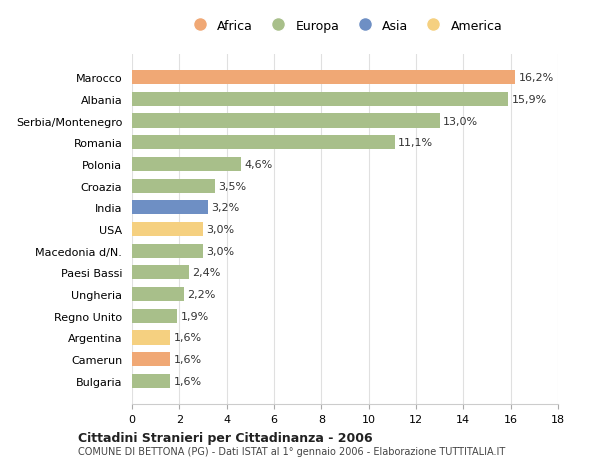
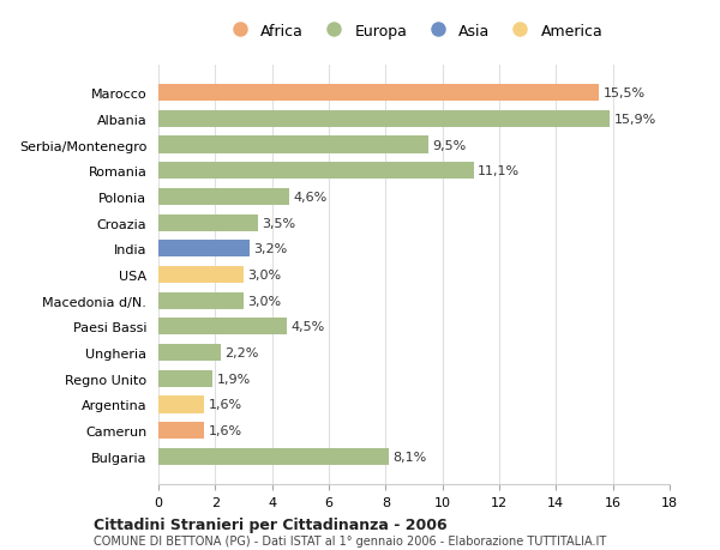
Marocco: 16,2% -> 15,5%
Serbia/Montenegro: 13,0% -> 9,5%
Paesi Bassi: 2,4% -> 4,5%
Bulgaria: 1,6% -> 8,1%
